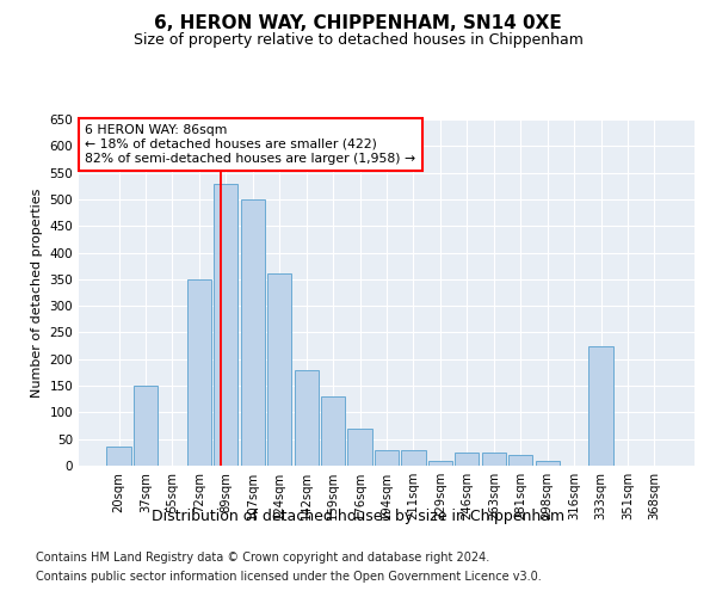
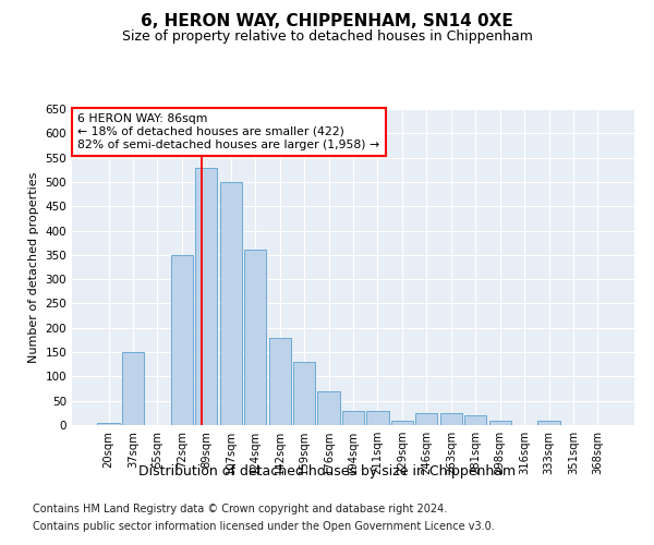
20sqm: 35 -> 5
333sqm: 225 -> 10
